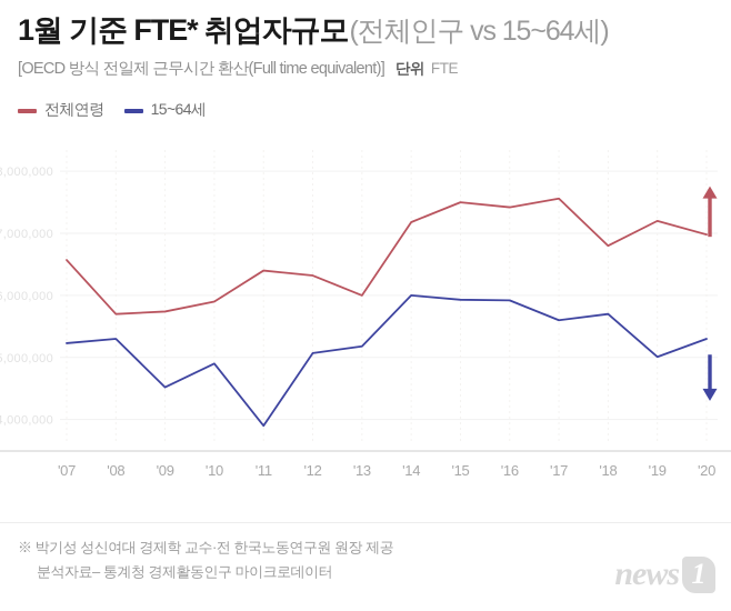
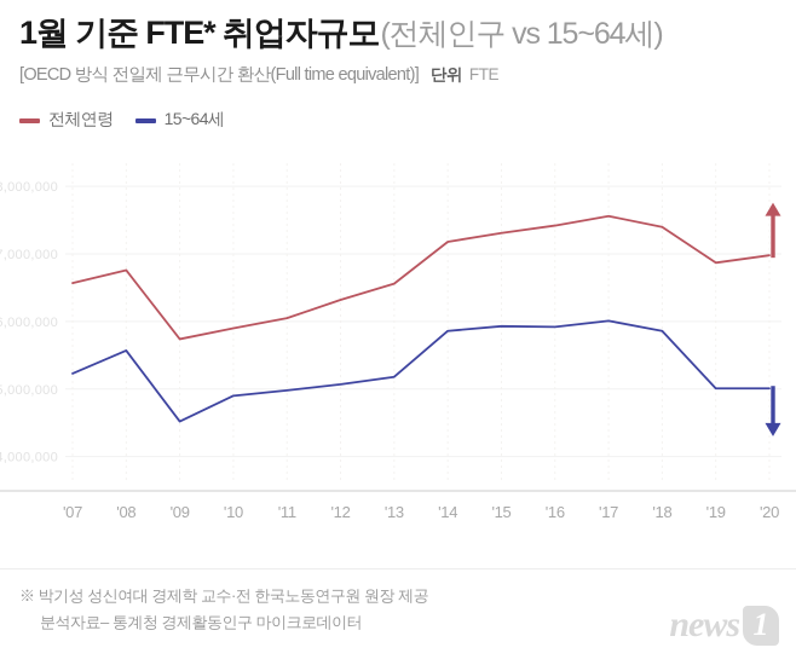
전체연령/'08: 25700000 -> 26800000
15~64세/'08: 25300000 -> 25600000
전체연령/'11: 26400000 -> 26000000
15~64세/'11: 23900000 -> 25000000
전체연령/'13: 26000000 -> 26600000
15~64세/'14: 26000000 -> 25900000
전체연령/'15: 27500000 -> 27300000
15~64세/'17: 25600000 -> 26000000
전체연령/'18: 26800000 -> 27400000
15~64세/'18: 25700000 -> 25900000
전체연령/'19: 27200000 -> 26900000
15~64세/'20: 25300000 -> 25000000
